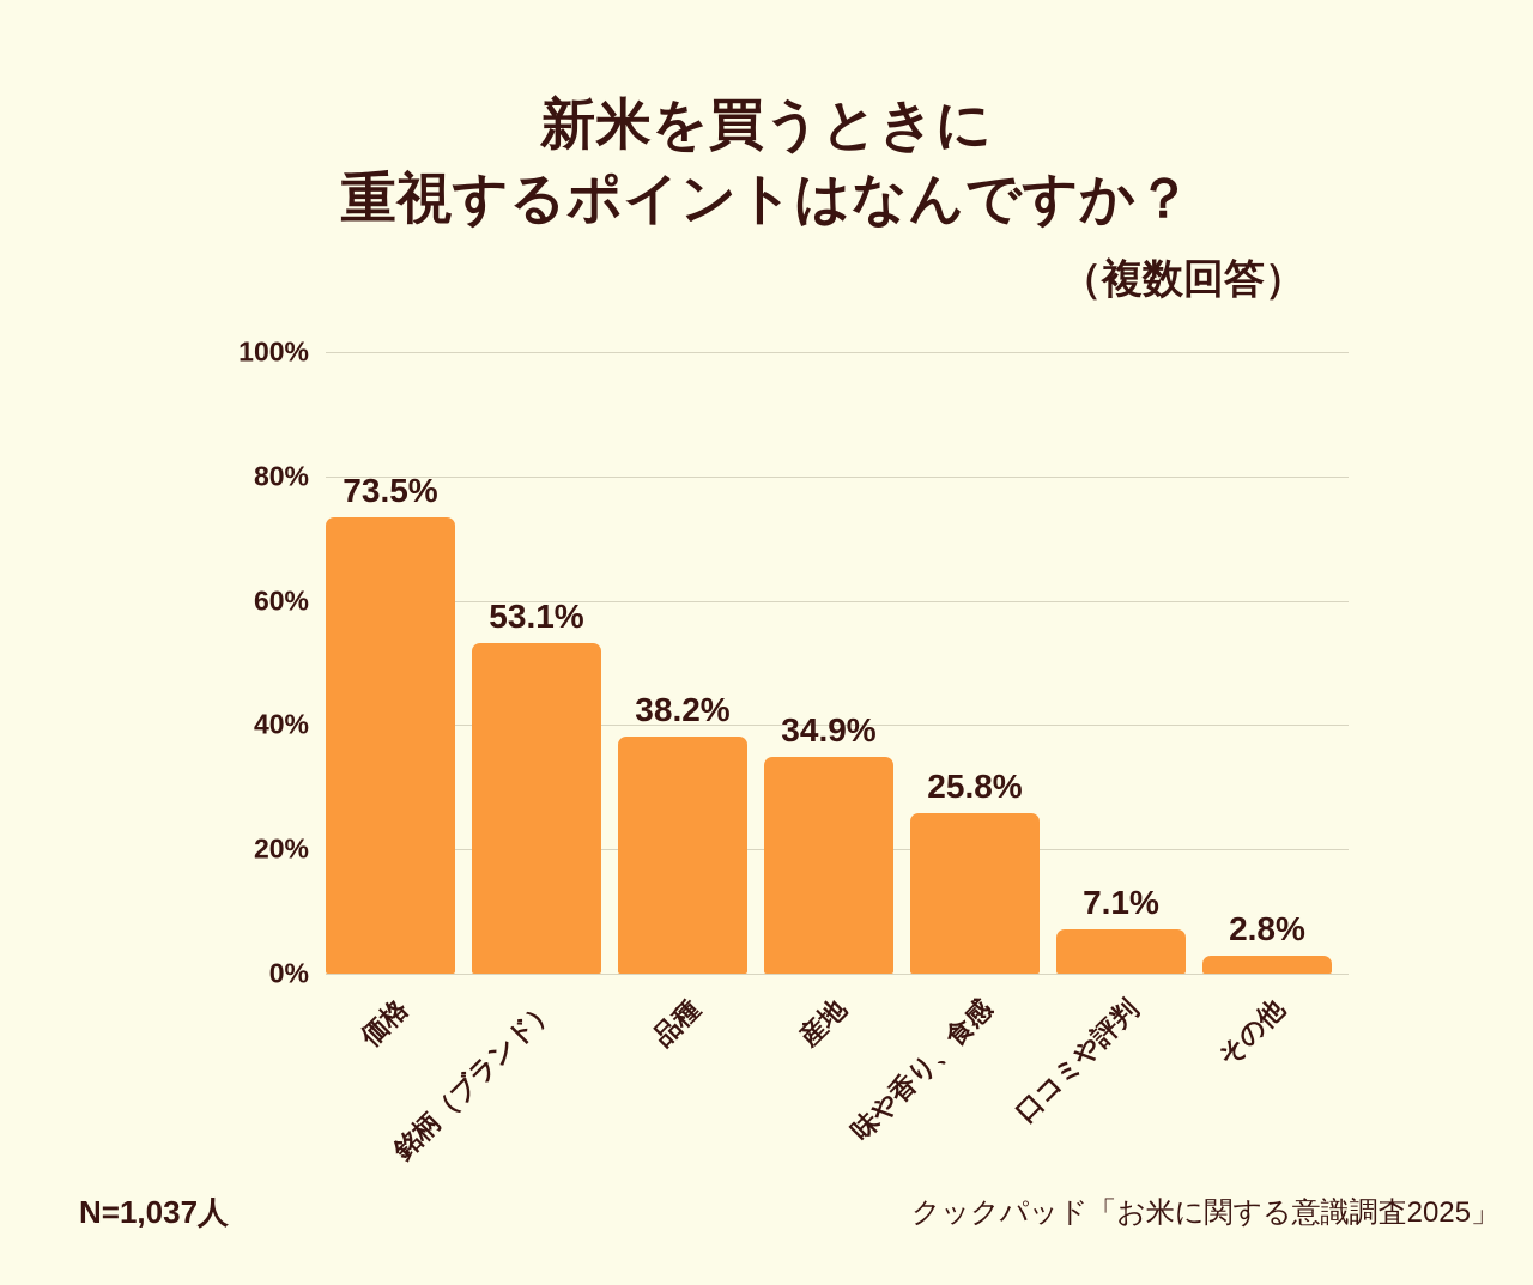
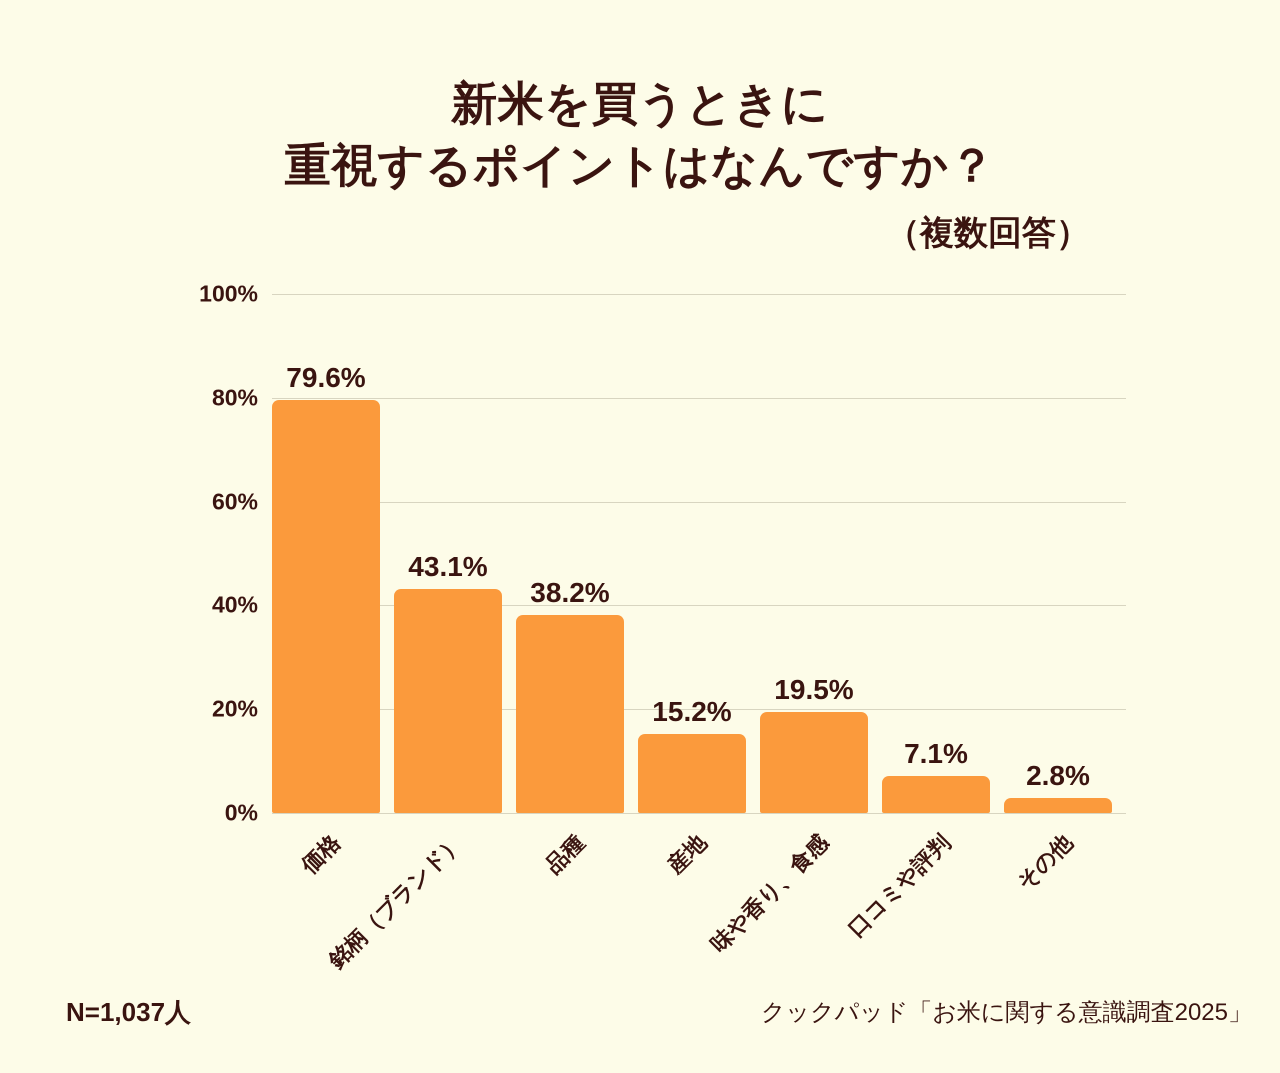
価格: 73.5% -> 79.6%
銘柄（ブランド）: 53.1% -> 43.1%
産地: 34.9% -> 15.2%
味や香り、食感: 25.8% -> 19.5%
